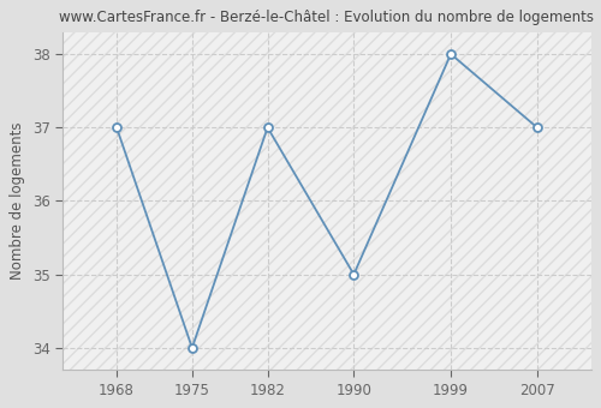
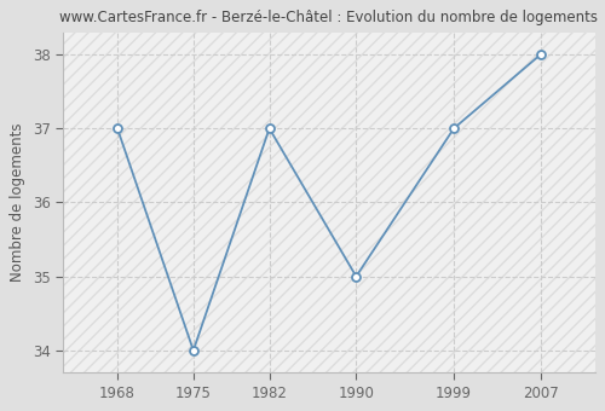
1999: 38 -> 37
2007: 37 -> 38
